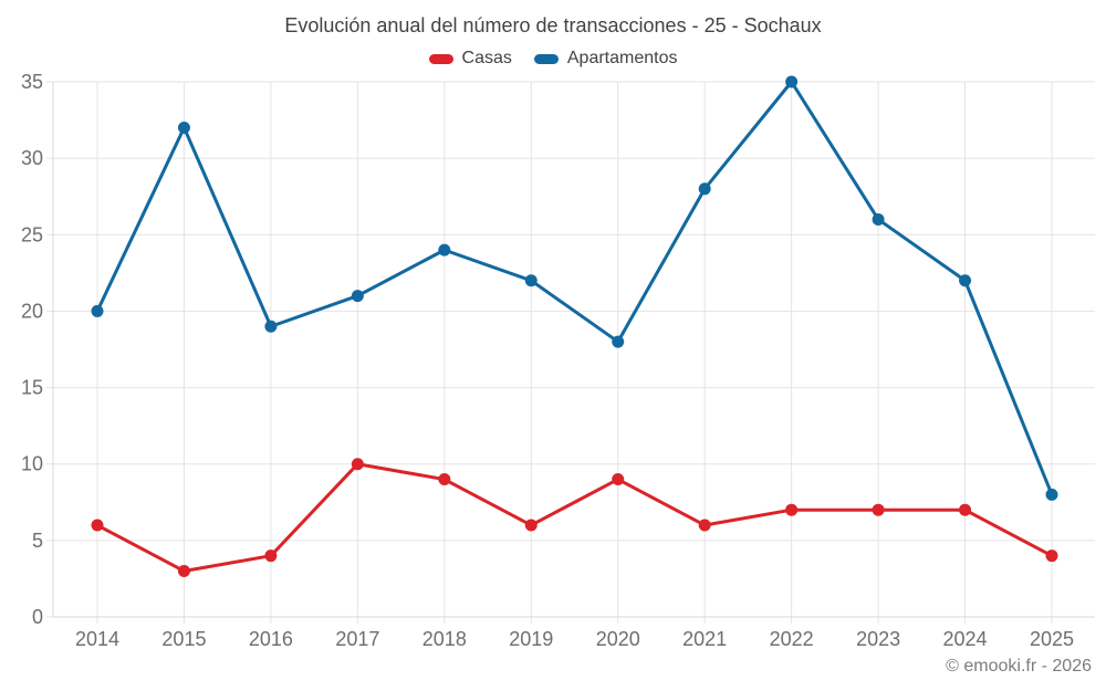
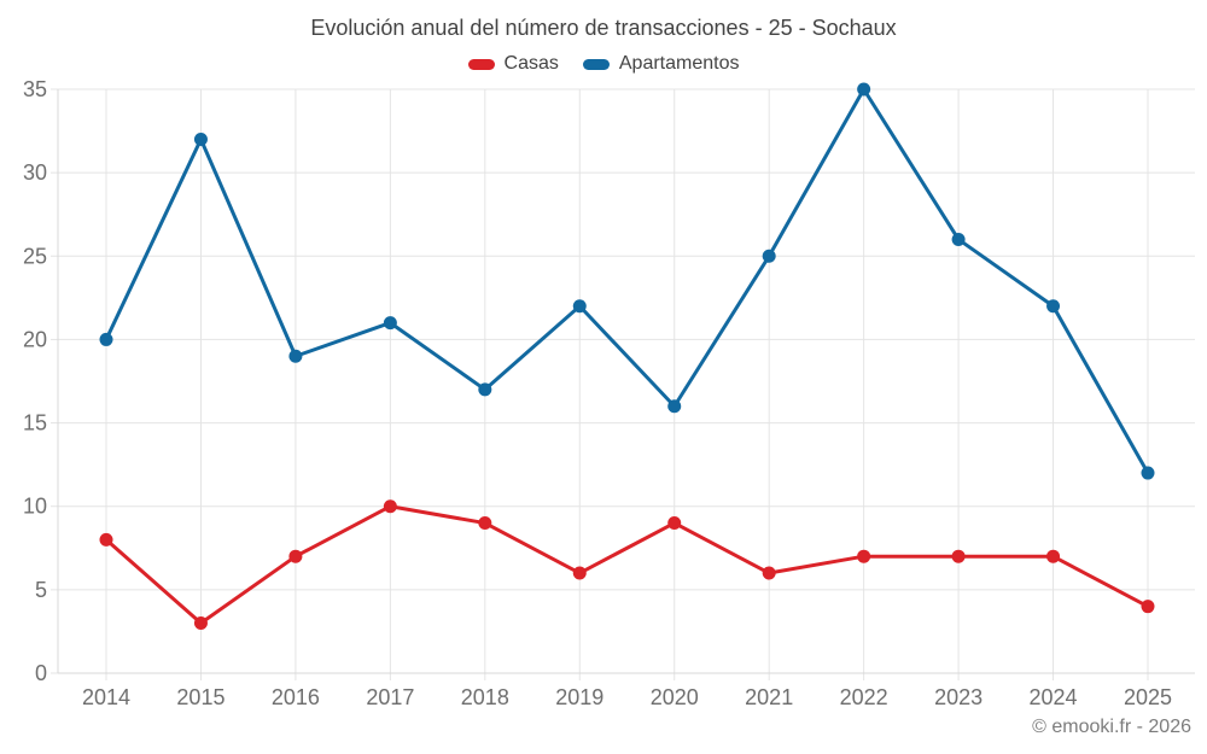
Casas/2014: 6 -> 8
Casas/2016: 4 -> 7
Apartamentos/2018: 24 -> 17
Apartamentos/2020: 18 -> 16
Apartamentos/2021: 28 -> 25
Apartamentos/2025: 8 -> 12
